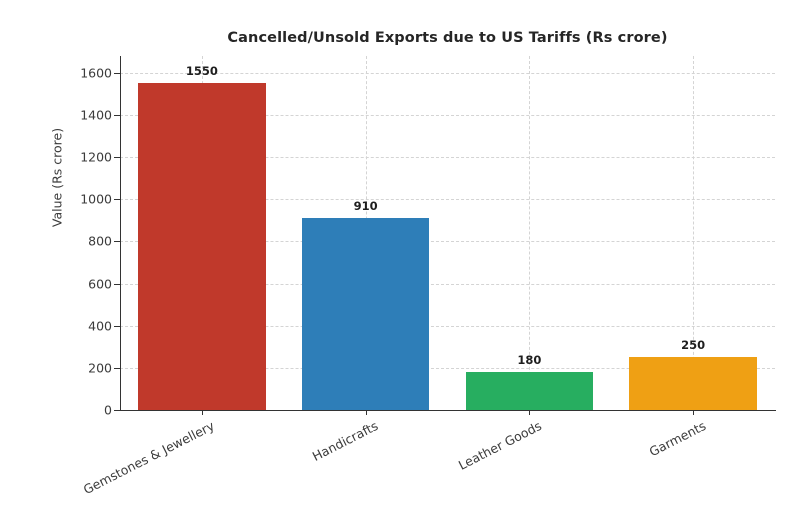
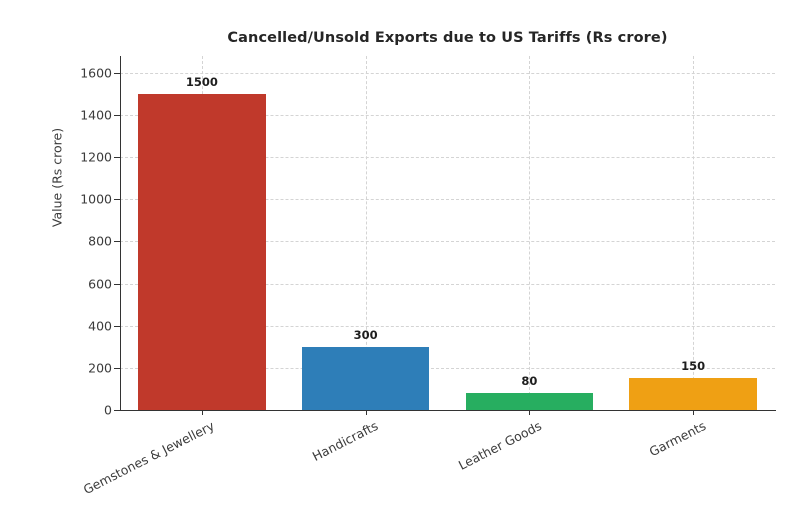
Gemstones & Jewellery: 1550 -> 1500
Handicrafts: 910 -> 300
Leather Goods: 180 -> 80
Garments: 250 -> 150
